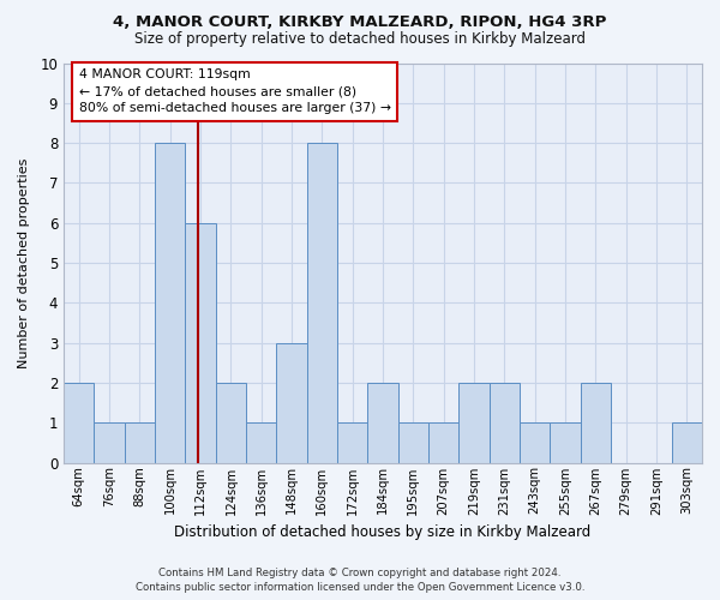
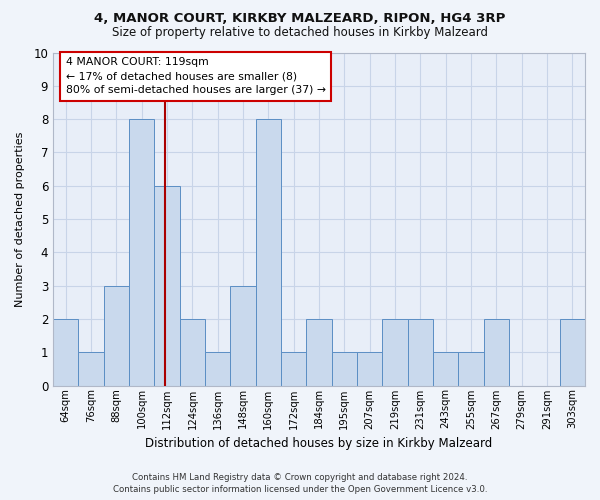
88sqm: 1 -> 3
303sqm: 1 -> 2
